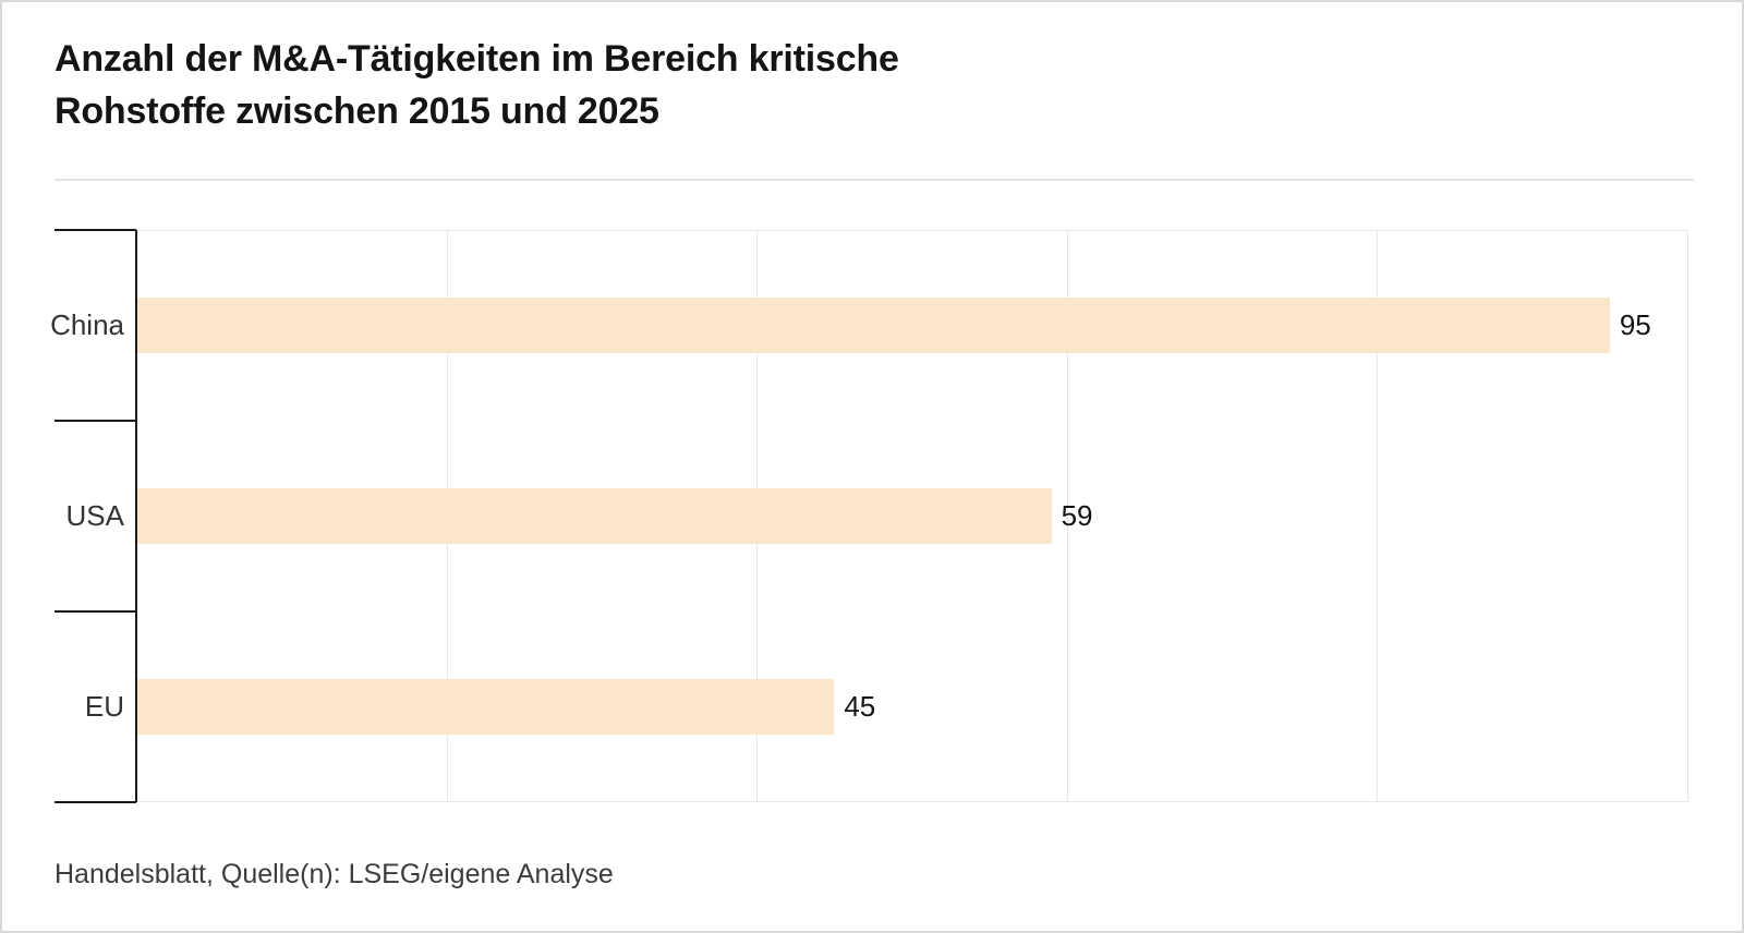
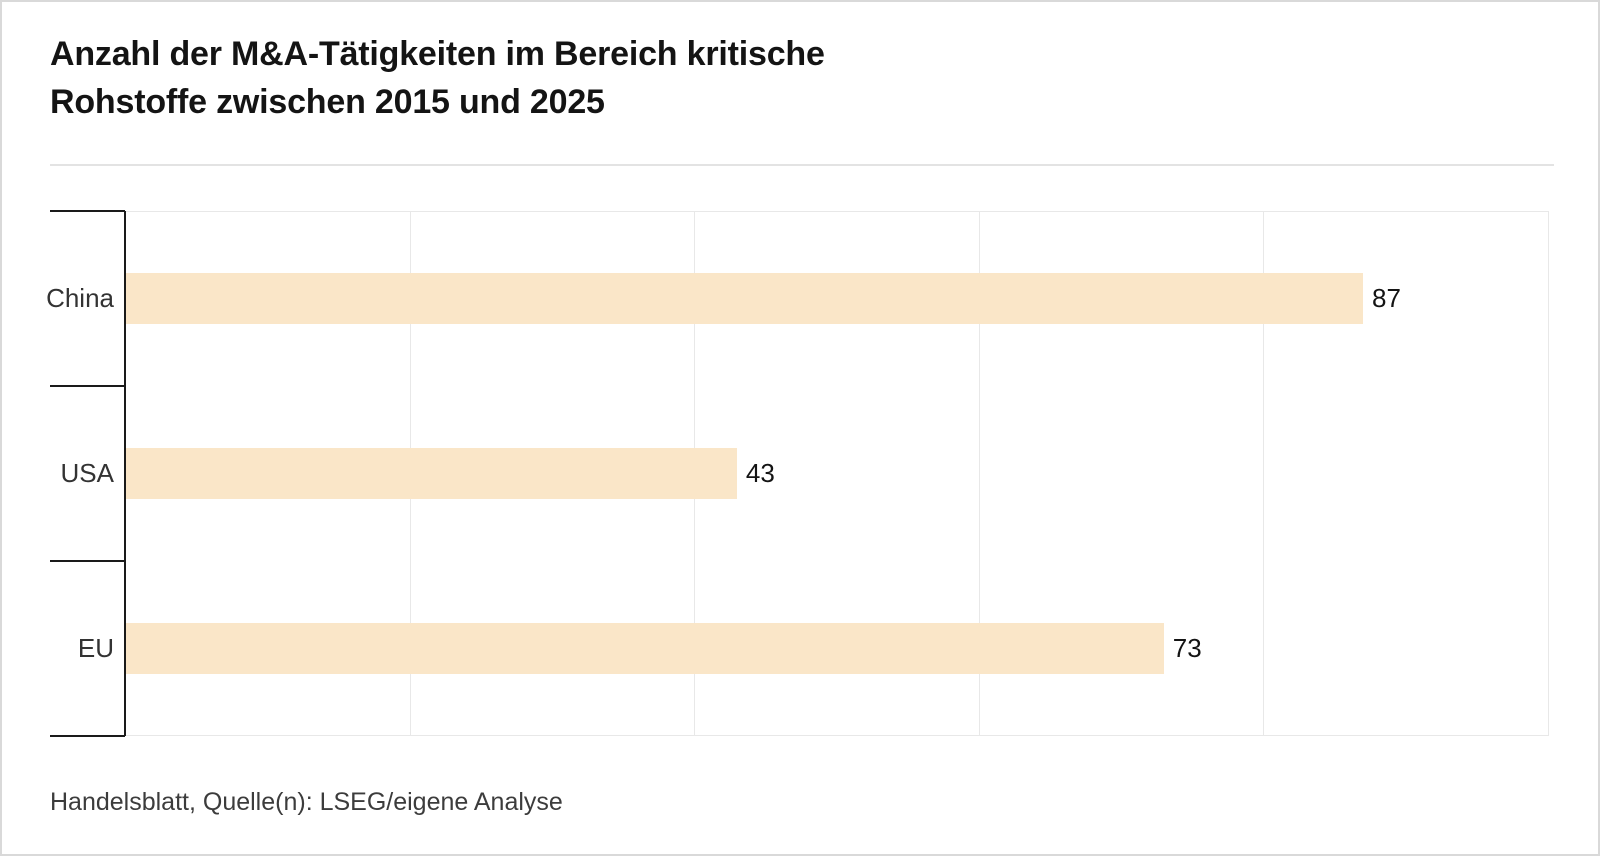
China: 95 -> 87
USA: 59 -> 43
EU: 45 -> 73
